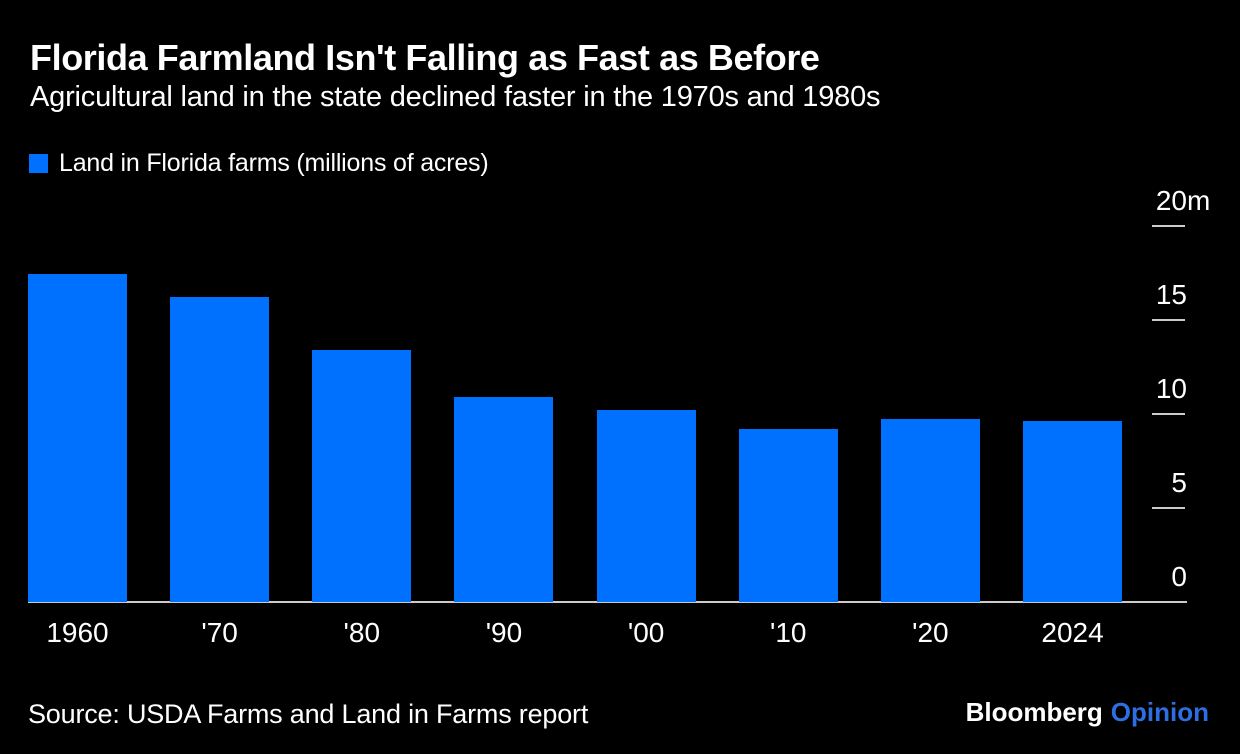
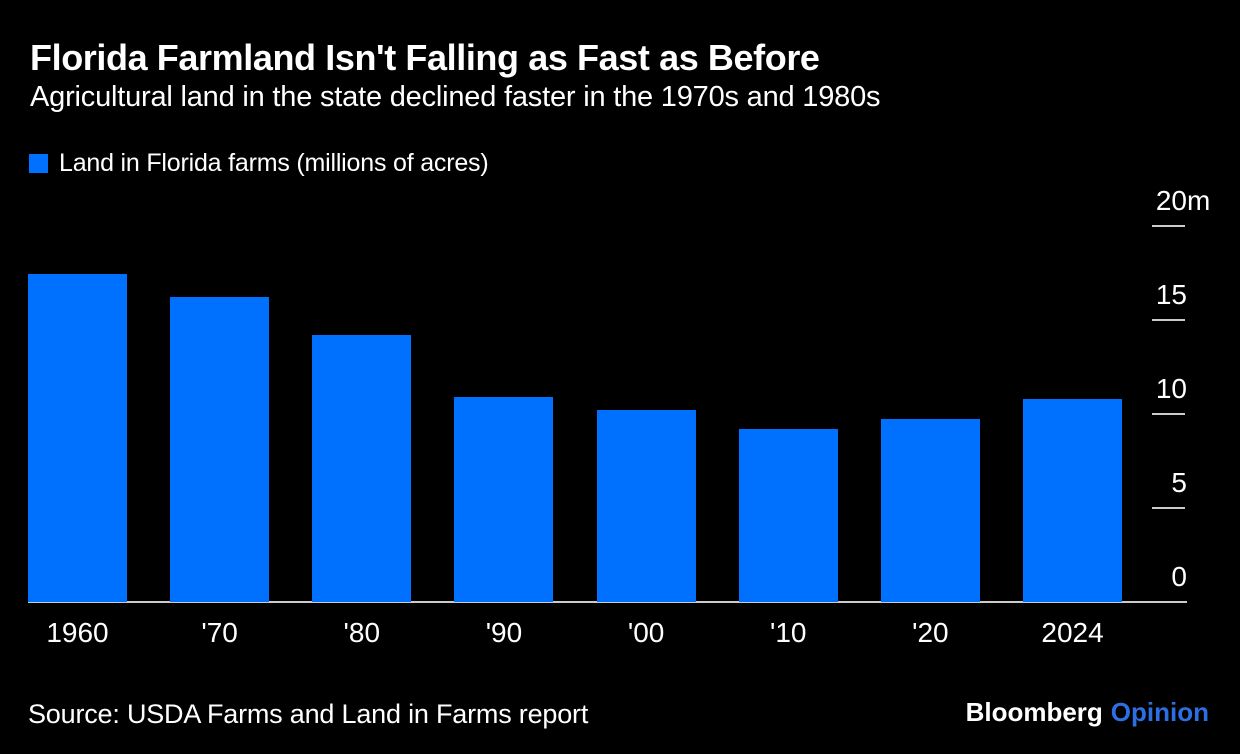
'80: 13.4 -> 14.2
2024: 9.6 -> 10.8
